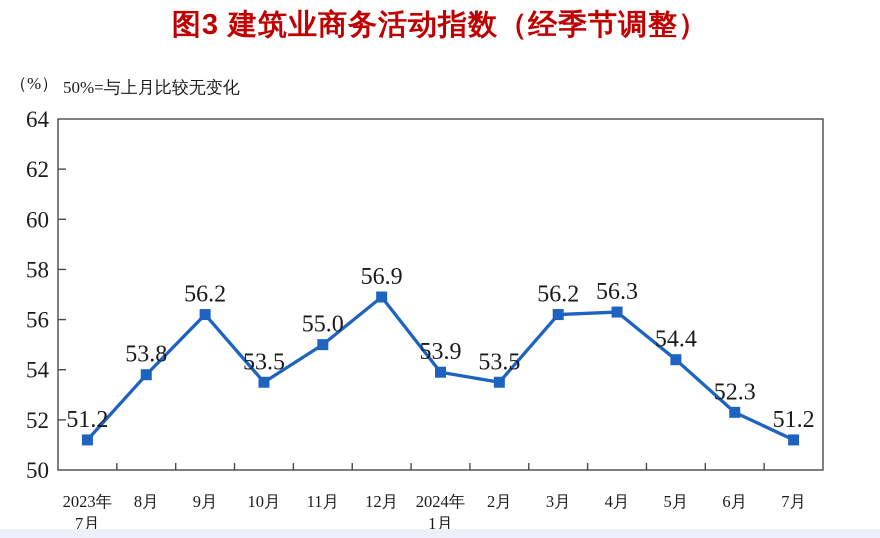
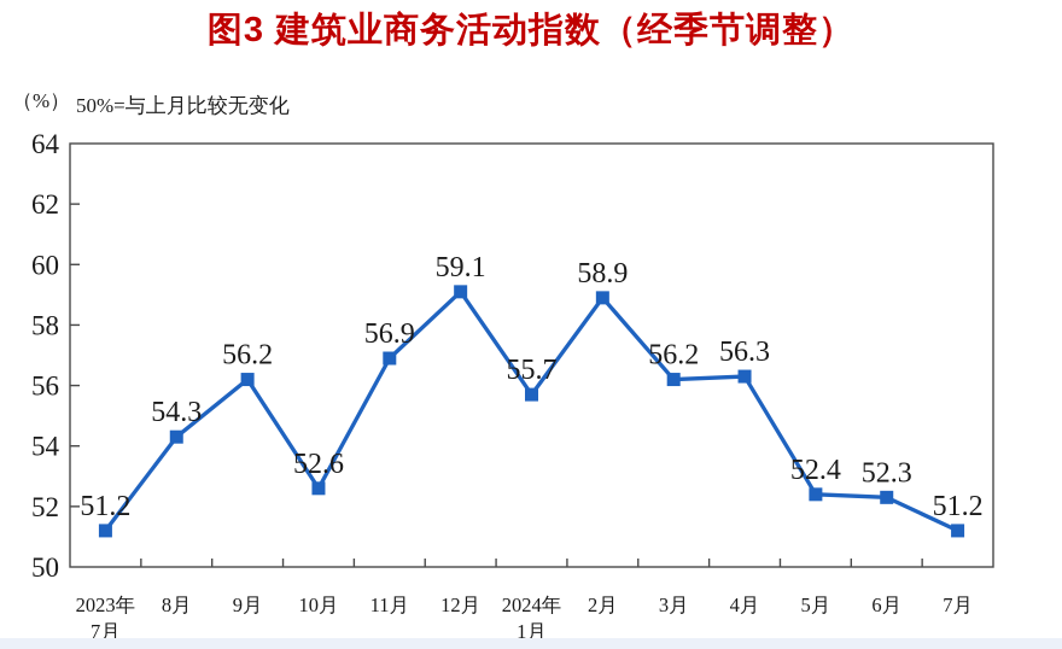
8月: 53.8 -> 54.3
10月: 53.5 -> 52.6
11月: 55.0 -> 56.9
12月: 56.9 -> 59.1
2024年 1月: 53.9 -> 55.7
2月: 53.5 -> 58.9
5月: 54.4 -> 52.4
